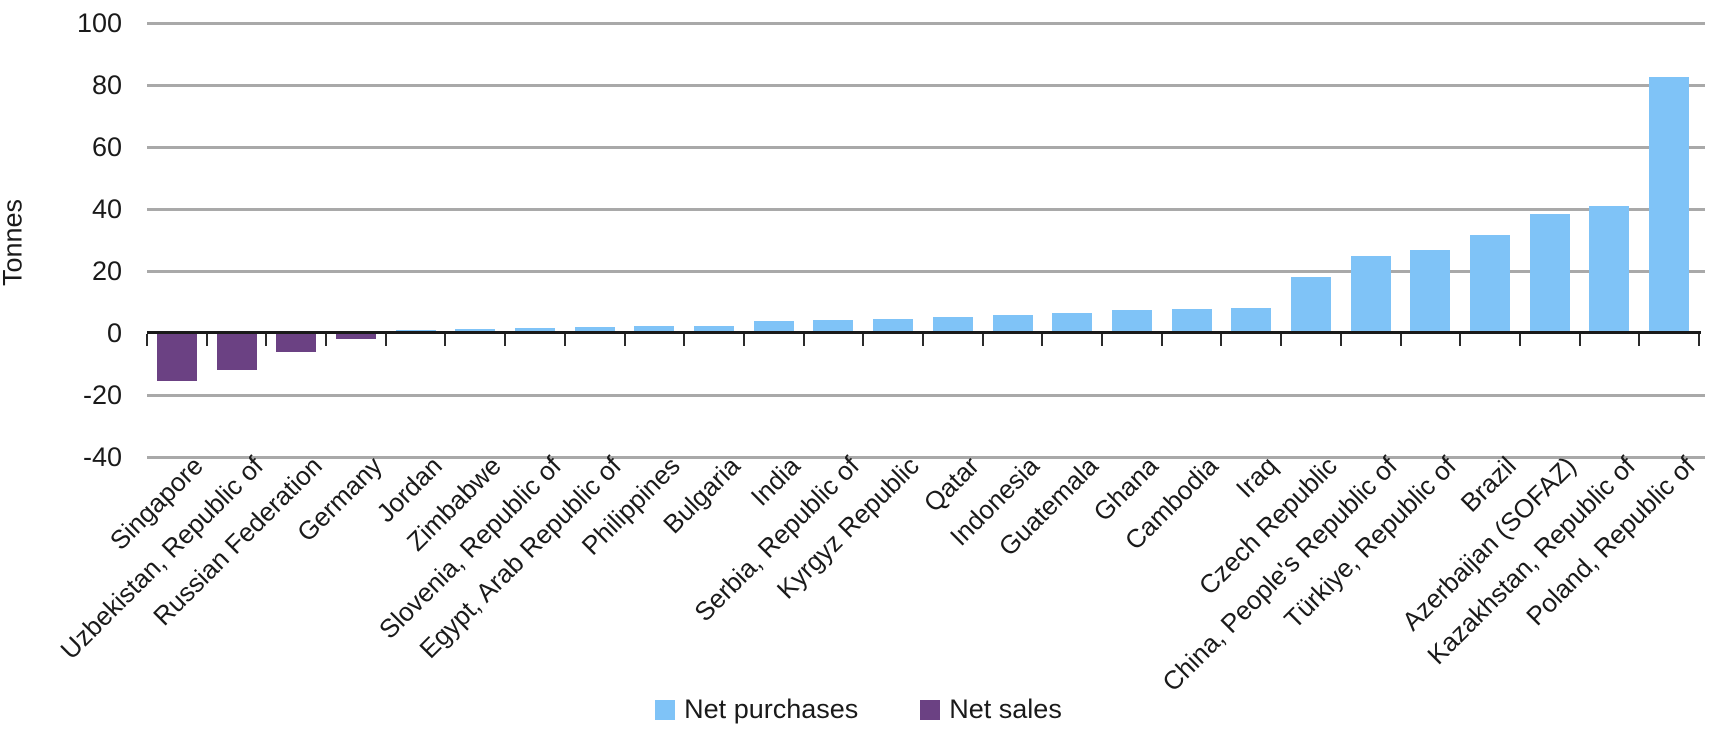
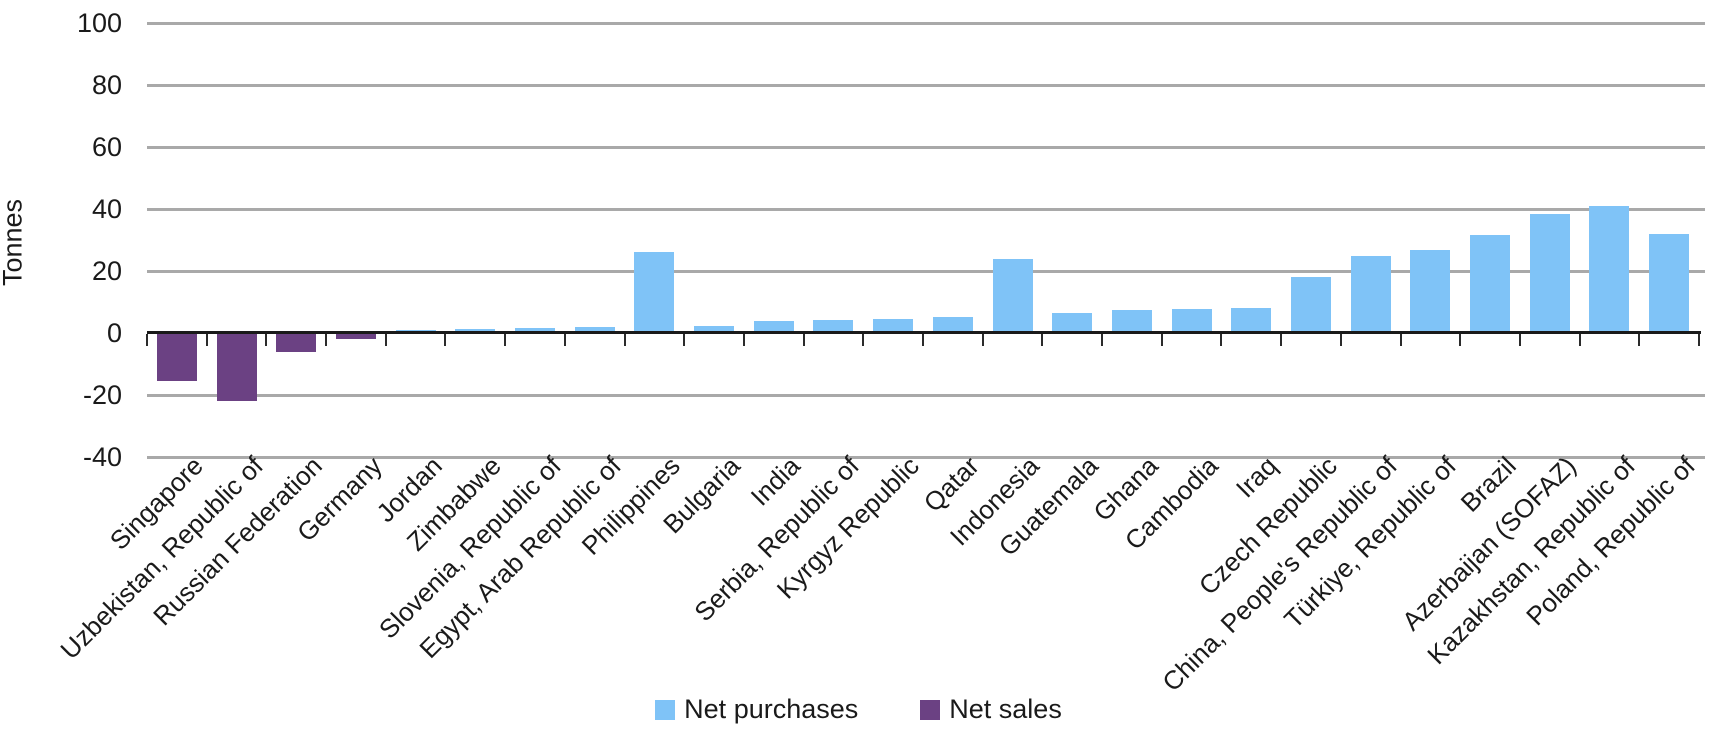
Uzbekistan, Republic of: -12 -> -22
Philippines: 2 -> 26
Indonesia: 6 -> 24
Poland, Republic of: 82 -> 32
